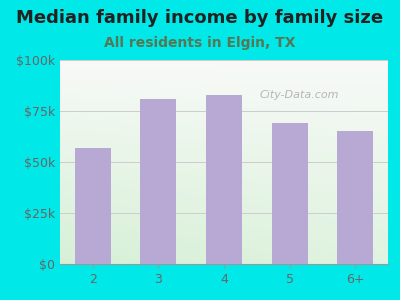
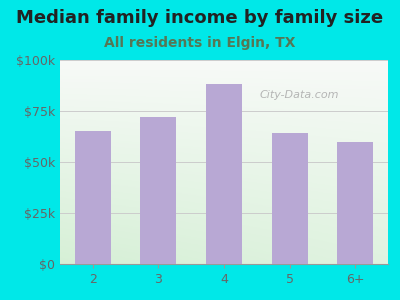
2: $57k -> $65k
3: $81k -> $72k
4: $83k -> $88k
5: $69k -> $64k
6+: $65k -> $60k
